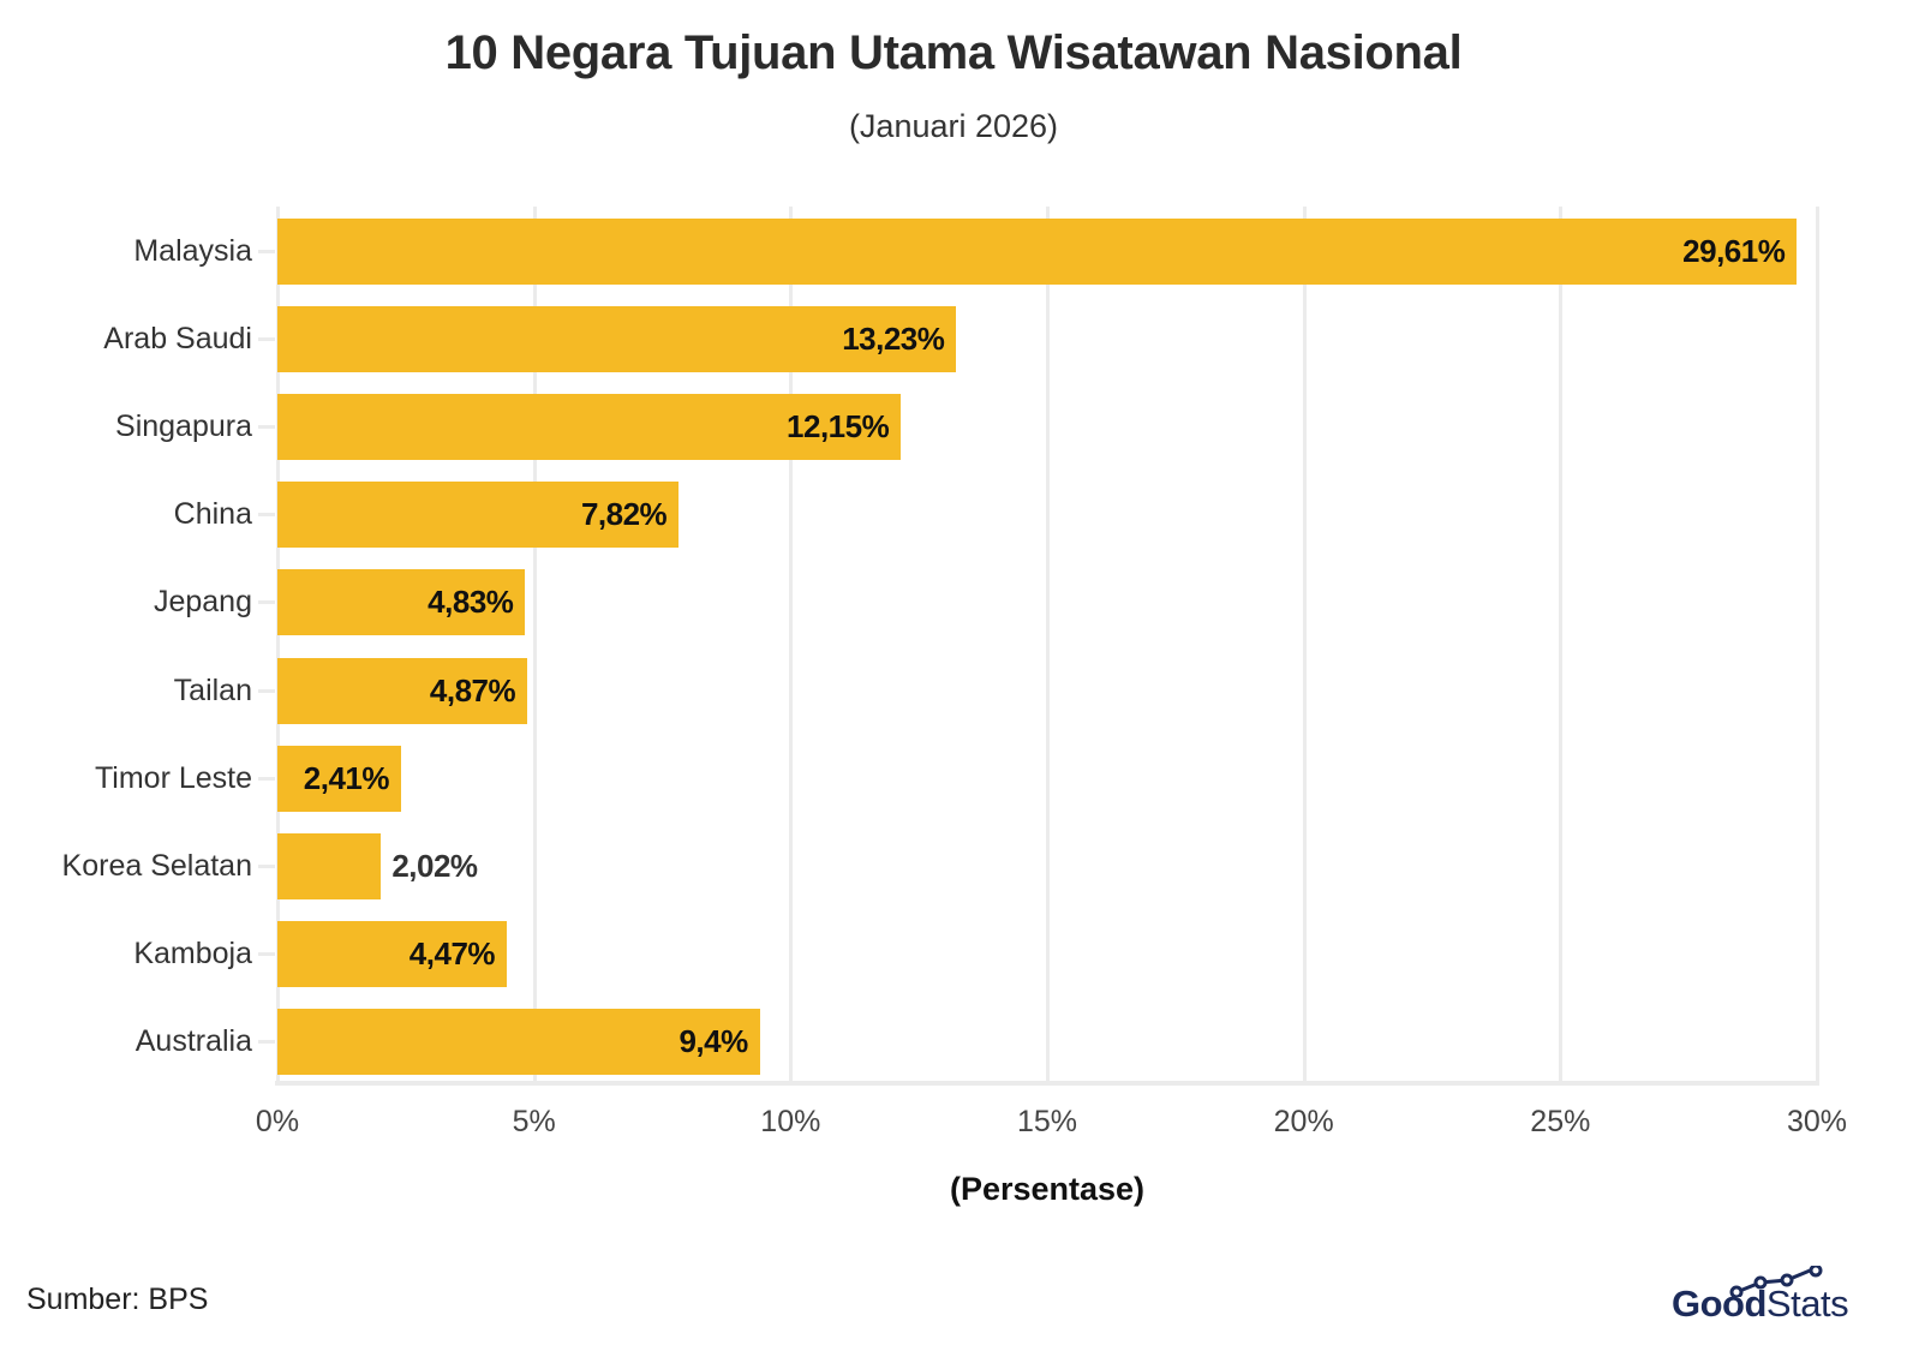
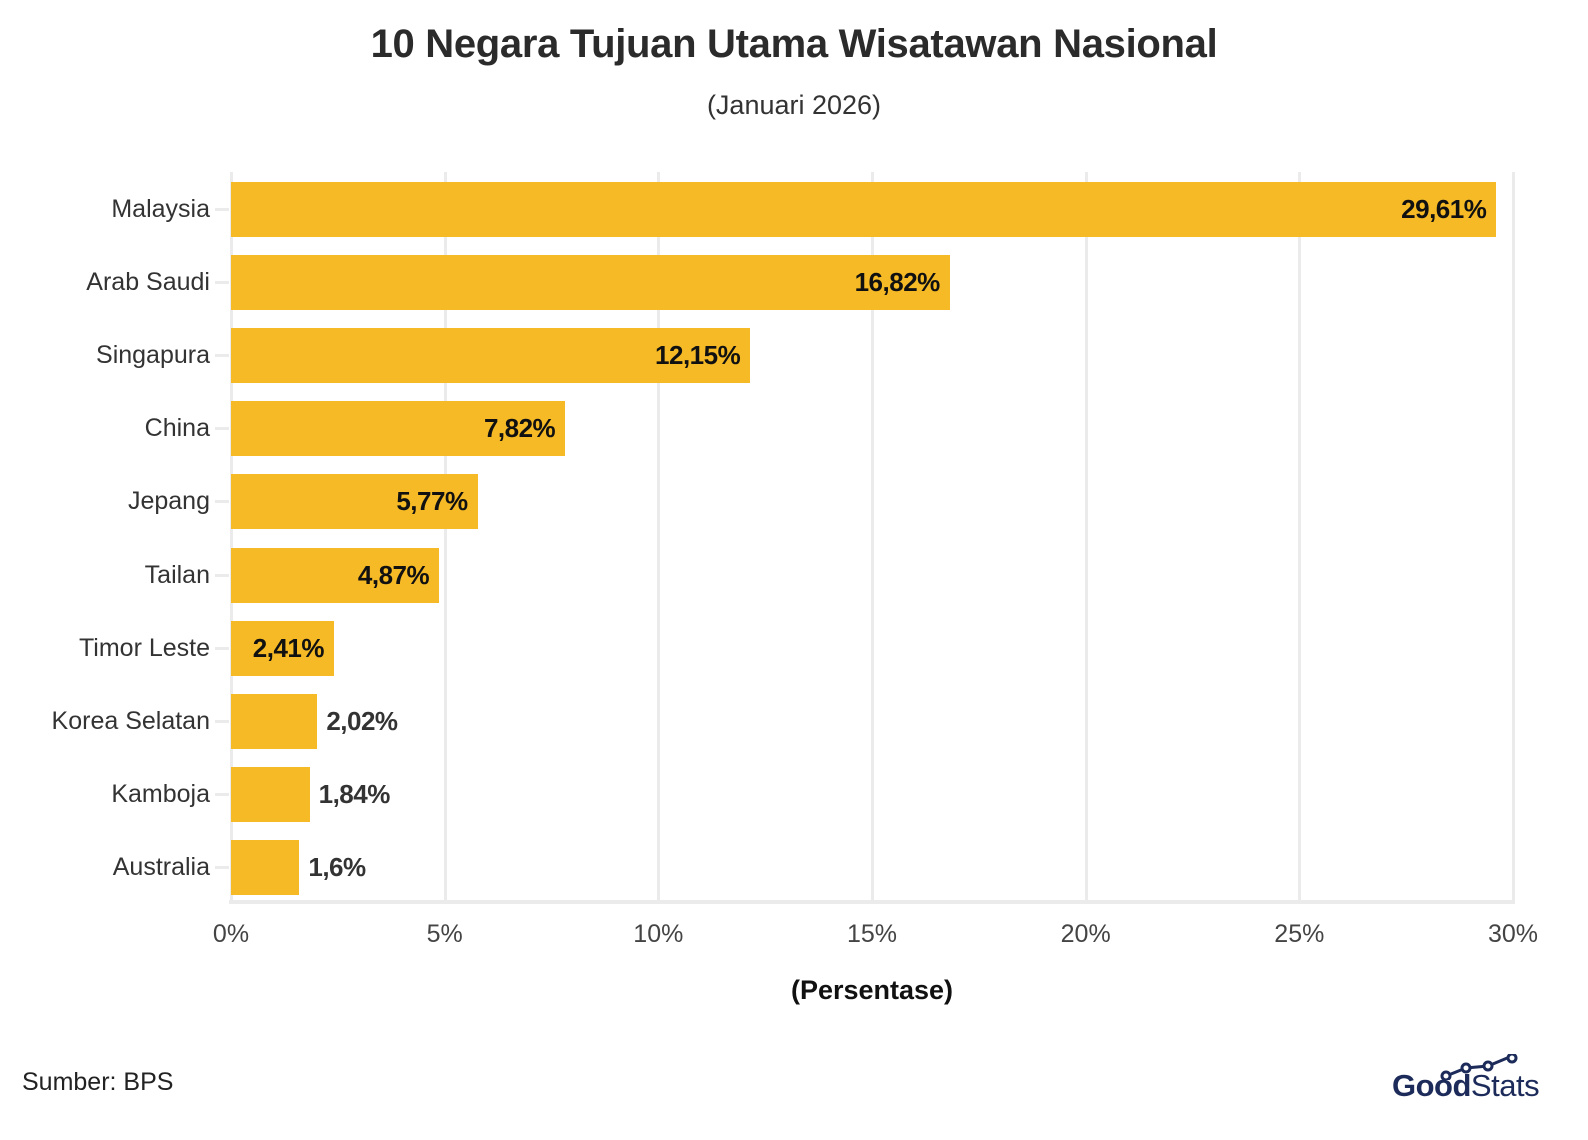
Arab Saudi: 13,23% -> 16,82%
Jepang: 4,83% -> 5,77%
Kamboja: 4,47% -> 1,84%
Australia: 9,4% -> 1,6%
